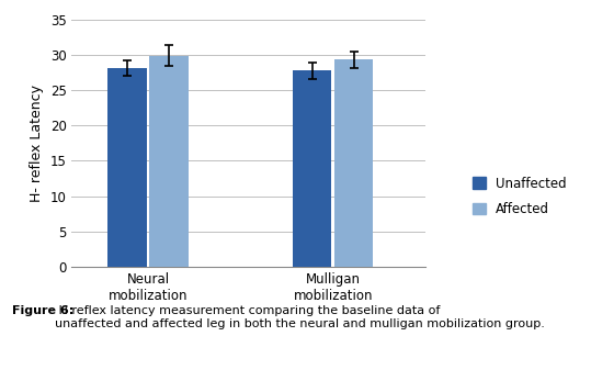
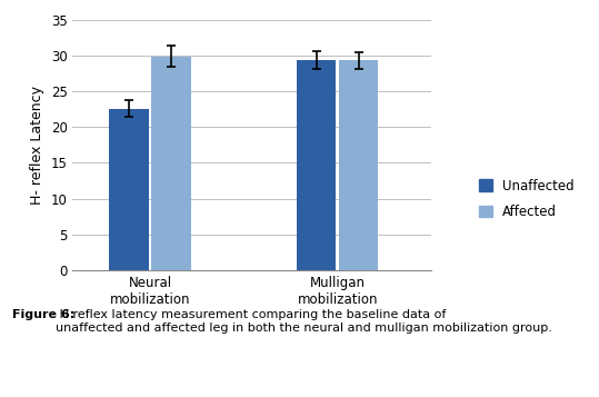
Unaffected/Neural mobilization: 28.1 -> 22.6
Unaffected/Mulligan mobilization: 27.8 -> 29.4
